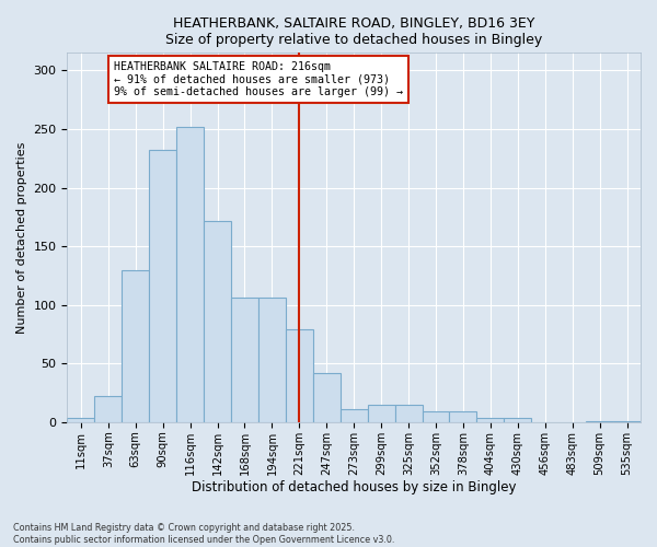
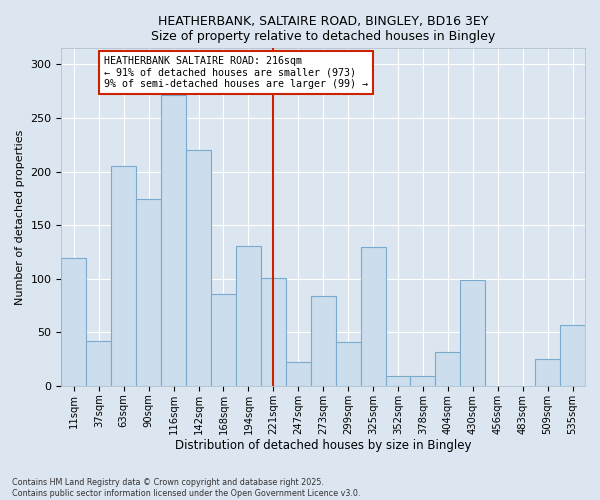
11sqm: 4 -> 119
37sqm: 22 -> 42
63sqm: 130 -> 205
90sqm: 232 -> 174
116sqm: 252 -> 271
142sqm: 172 -> 220
168sqm: 106 -> 86
194sqm: 106 -> 131
221sqm: 79 -> 101
247sqm: 42 -> 22
273sqm: 11 -> 84
299sqm: 15 -> 41
325sqm: 15 -> 130
404sqm: 4 -> 32
430sqm: 4 -> 99
509sqm: 1 -> 25
535sqm: 1 -> 57
